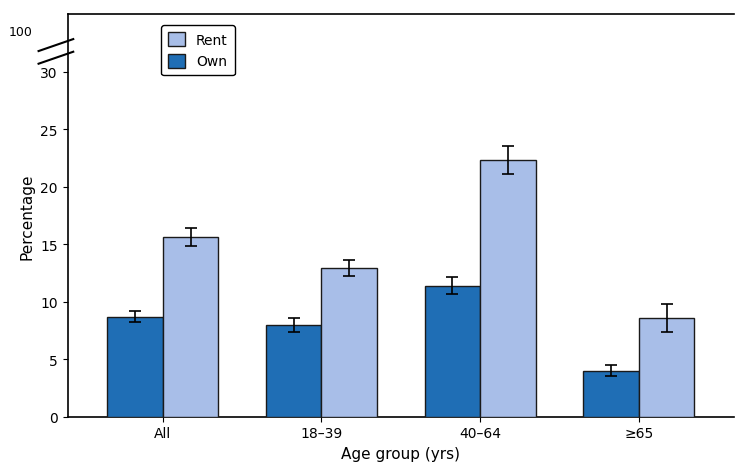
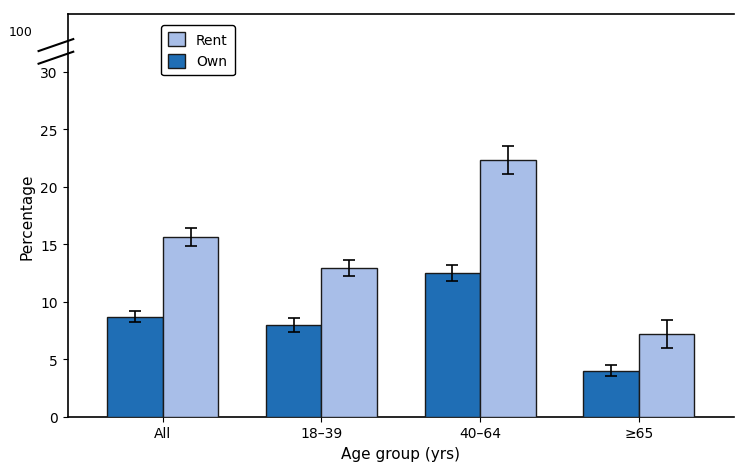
Own/40–64: 11.4 -> 12.5
Rent/≥65: 8.6 -> 7.2
